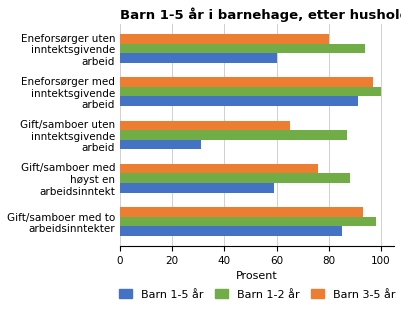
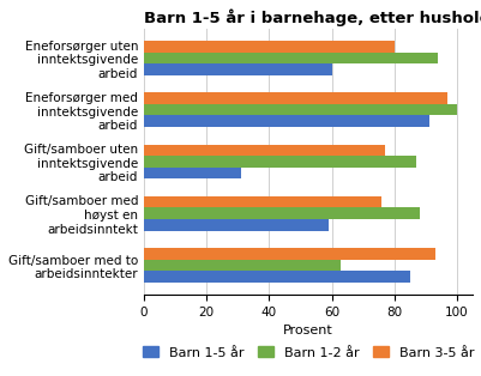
Barn 3-5 år/Gift/samboer uten inntektsgivende arbeid: 65 -> 77
Barn 1-2 år/Gift/samboer med to arbeidsinntekter: 98 -> 63
